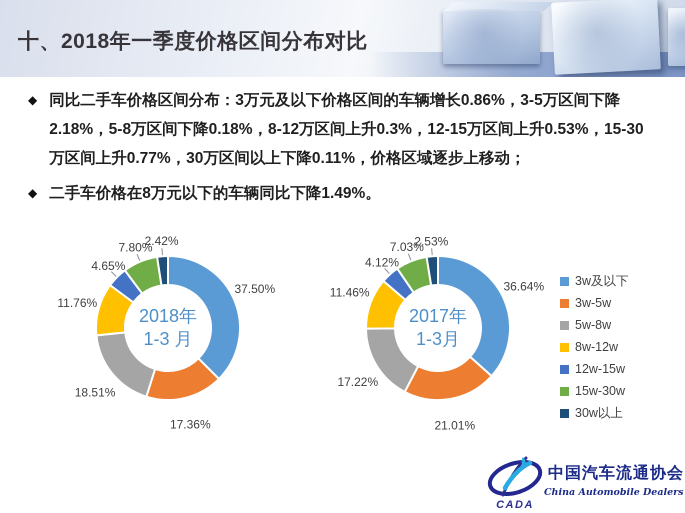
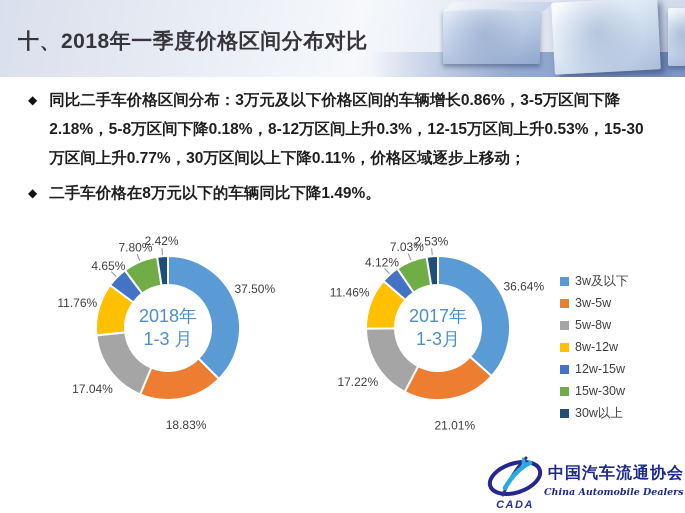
2018年1-3月/3w-5w: 17.36% -> 18.83%
2018年1-3月/5w-8w: 18.51% -> 17.04%
